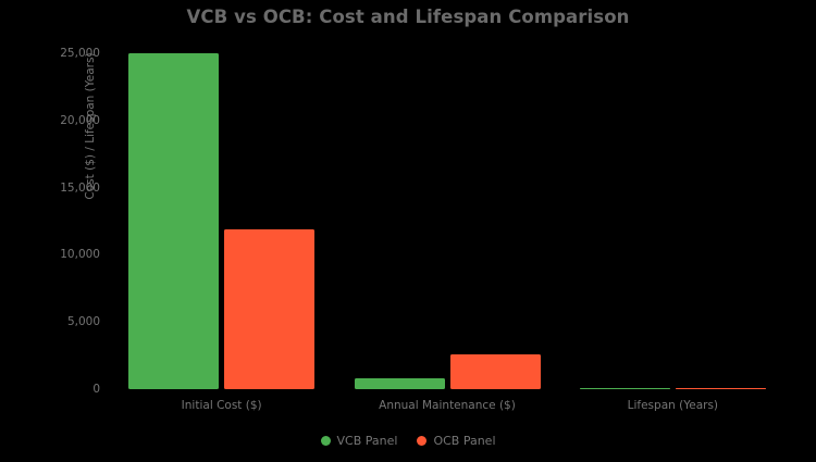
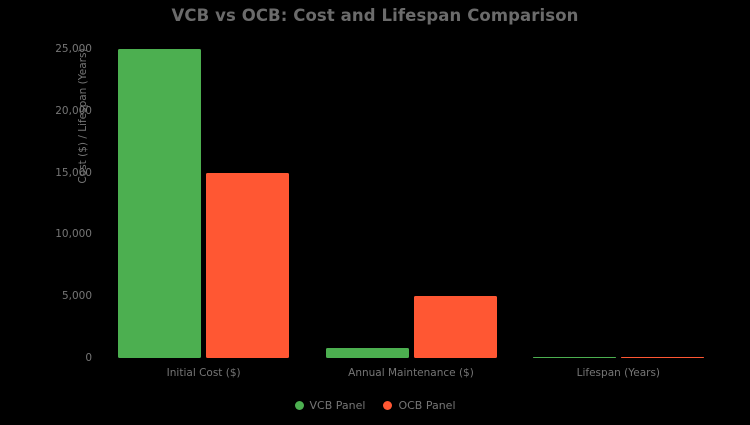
OCB Panel/Initial Cost ($): 11900 -> 15000
OCB Panel/Annual Maintenance ($): 2600 -> 5000
